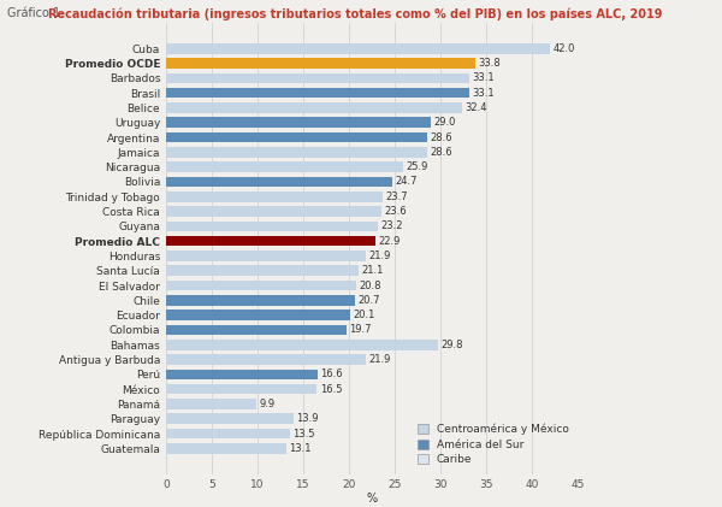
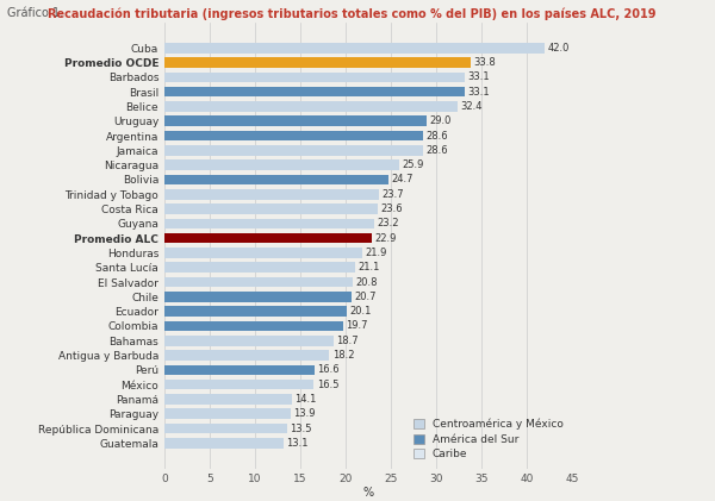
Bahamas: 29.8 -> 18.7
Antigua y Barbuda: 21.9 -> 18.2
Panamá: 9.9 -> 14.1
